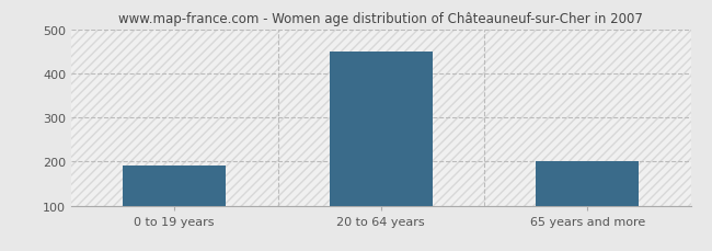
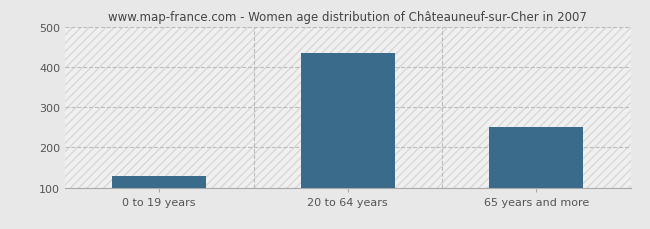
0 to 19 years: 190 -> 130
20 to 64 years: 450 -> 435
65 years and more: 200 -> 250
